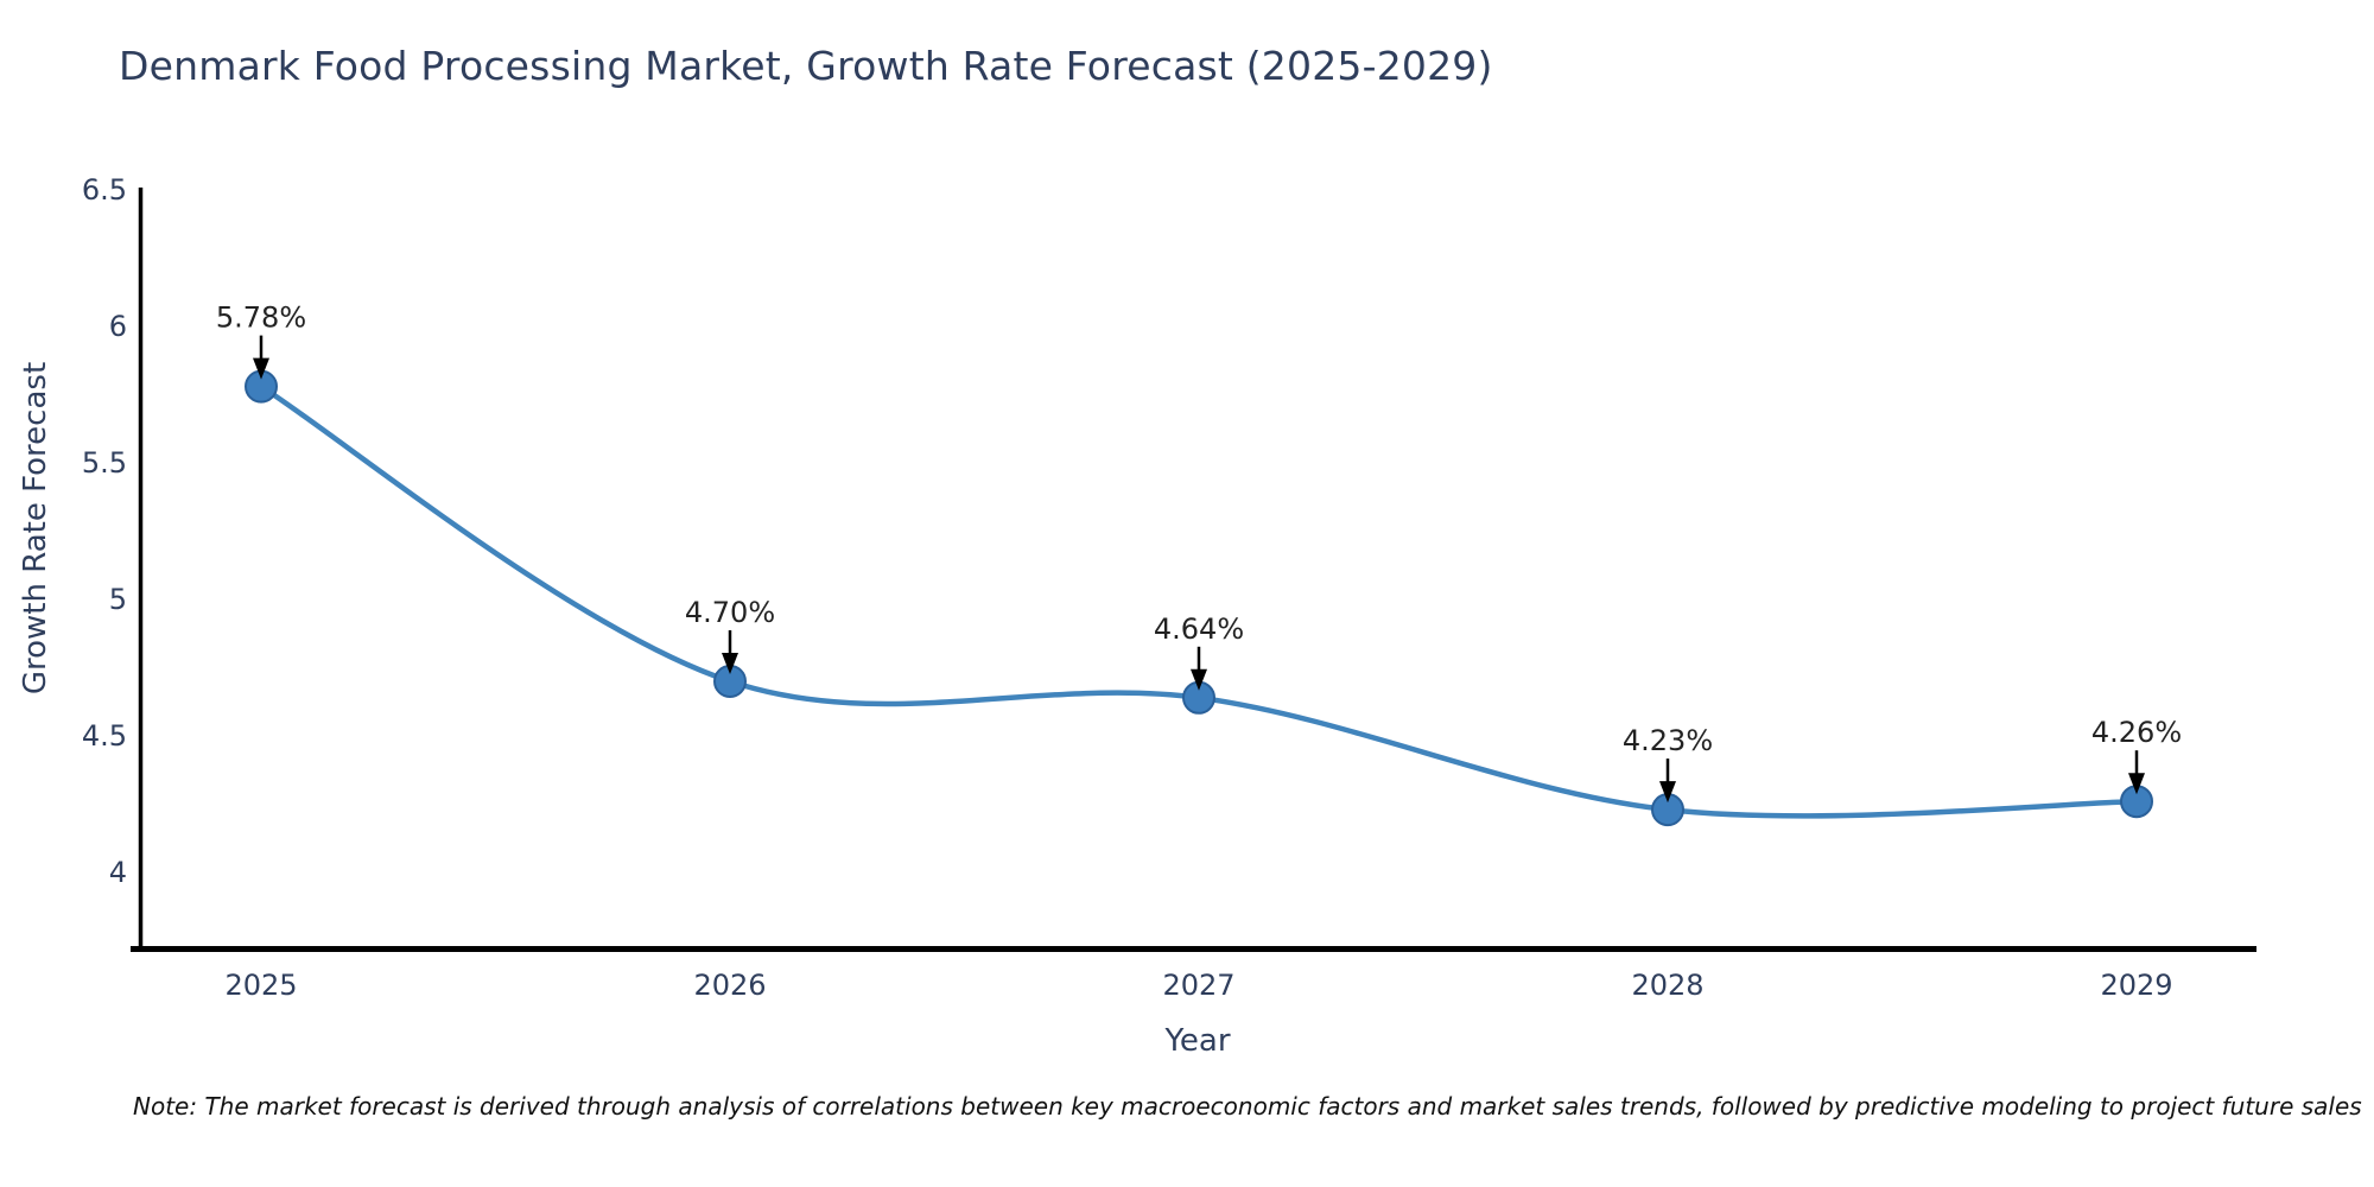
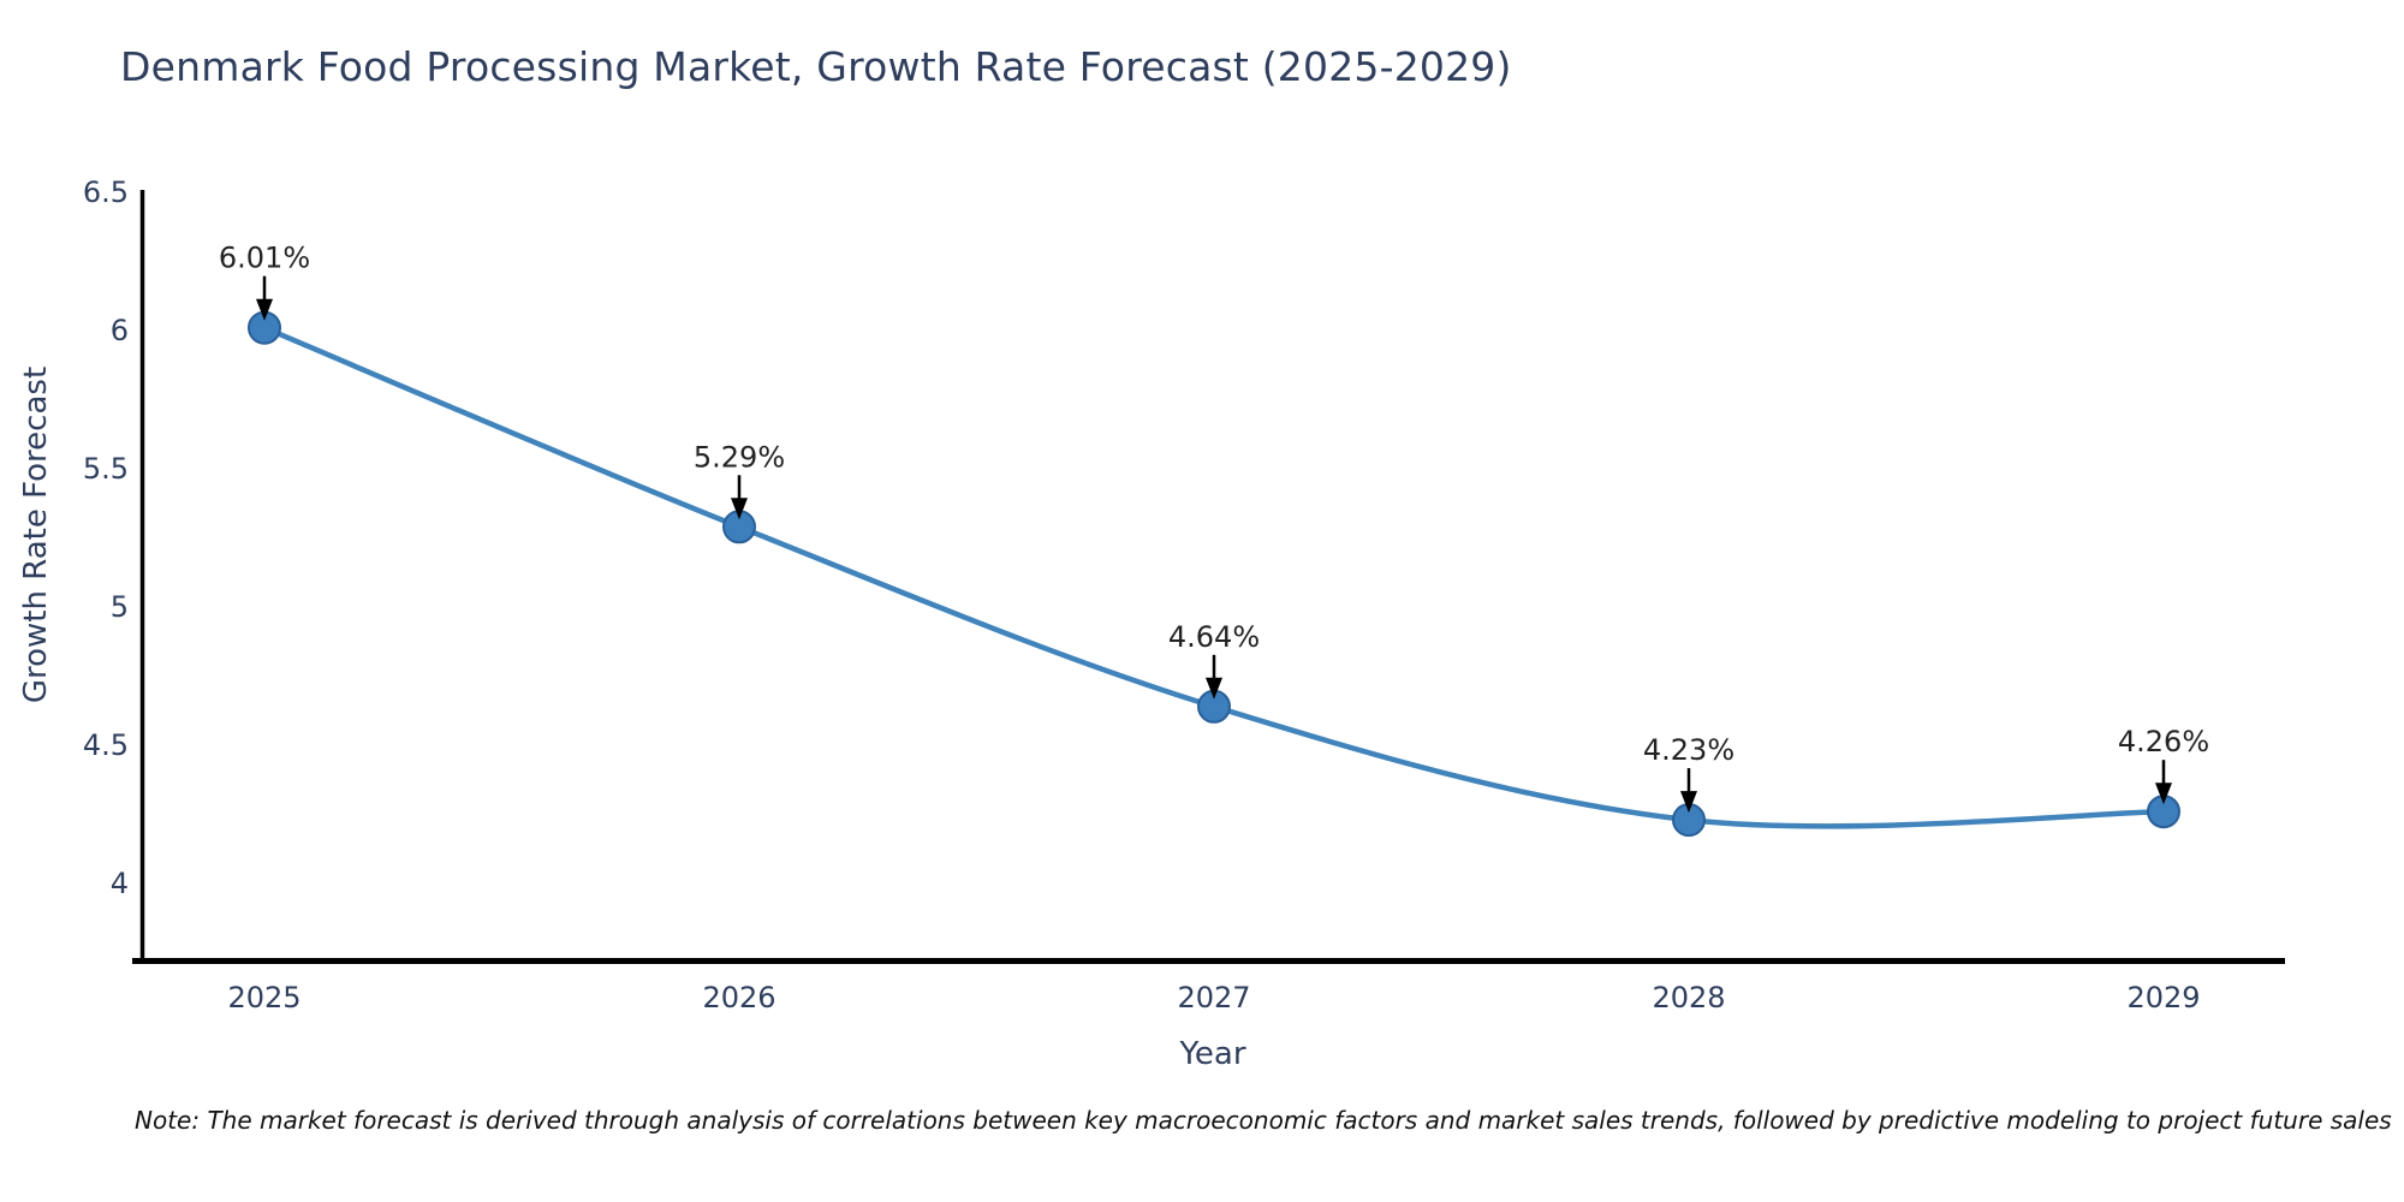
2025: 5.78% -> 6.01%
2026: 4.70% -> 5.29%
